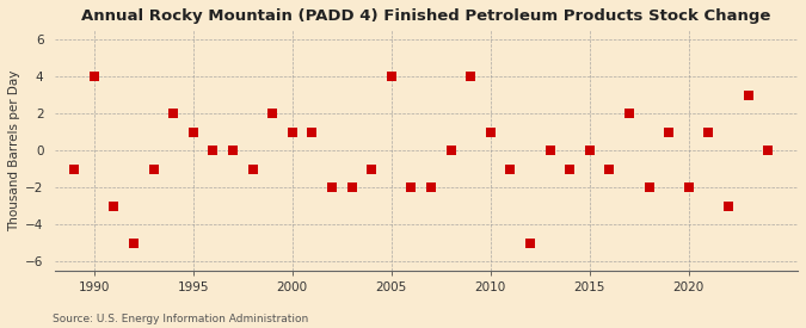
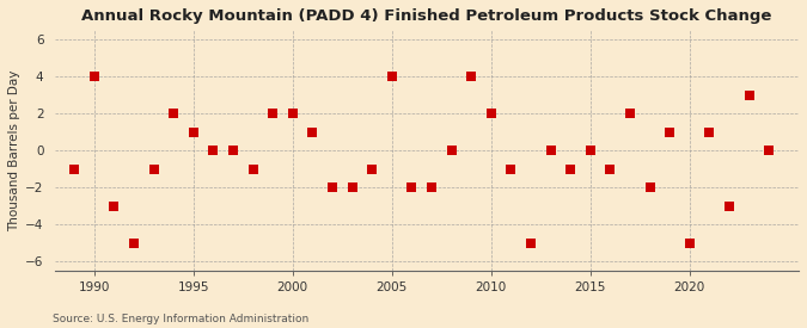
2000: 1 -> 2
2010: 1 -> 2
2020: -2 -> -5
